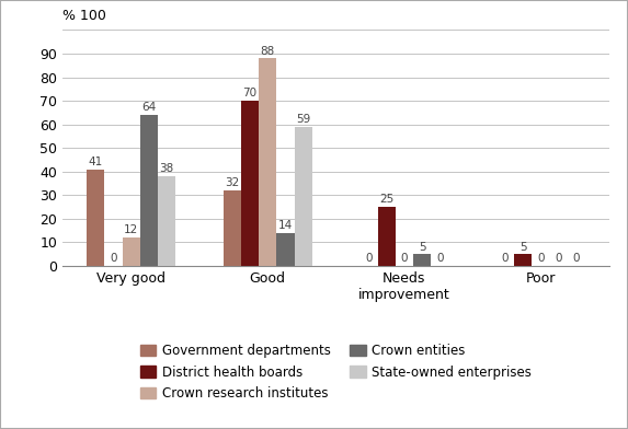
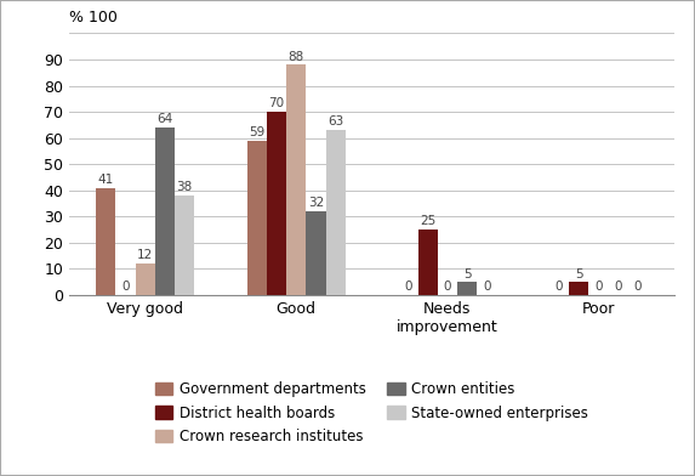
Government departments/Good: 32 -> 59
Crown entities/Good: 14 -> 32
State-owned enterprises/Good: 59 -> 63
